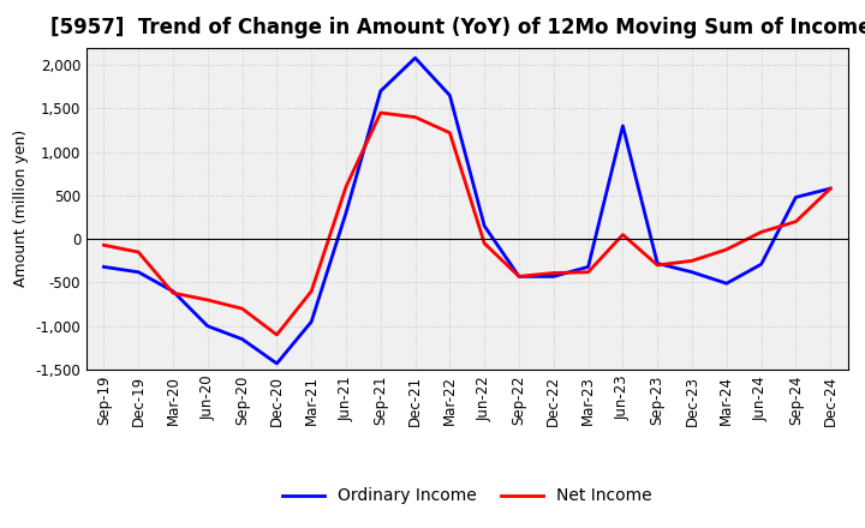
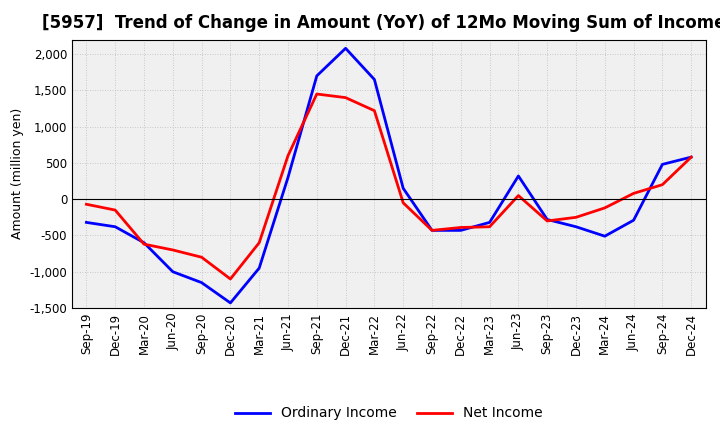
Ordinary Income/Jun-23: 1,300 -> 320
